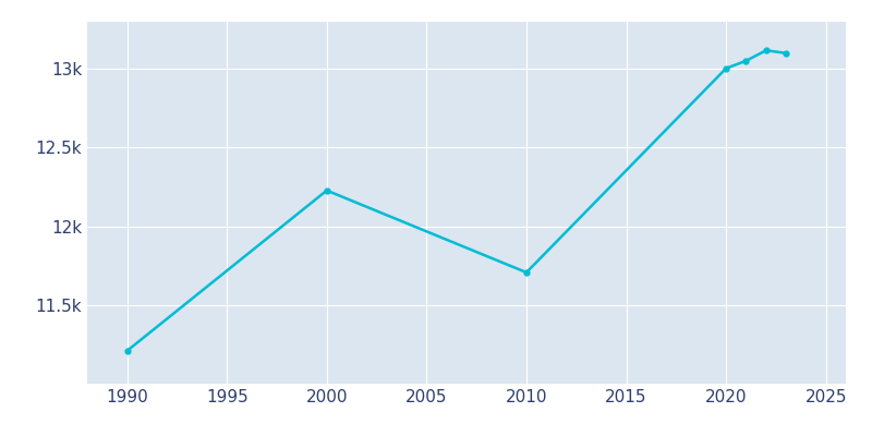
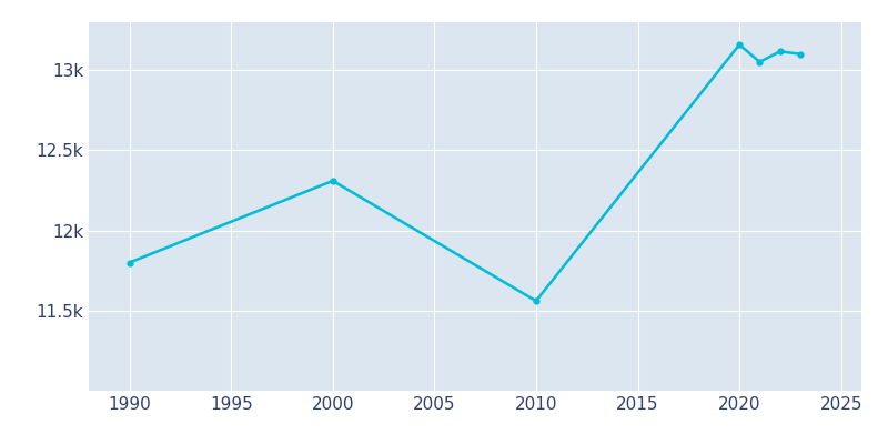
1990: 11.21k -> 11.80k
2000: 12.23k -> 12.31k
2010: 11.71k -> 11.56k
2020: 13.00k -> 13.16k
